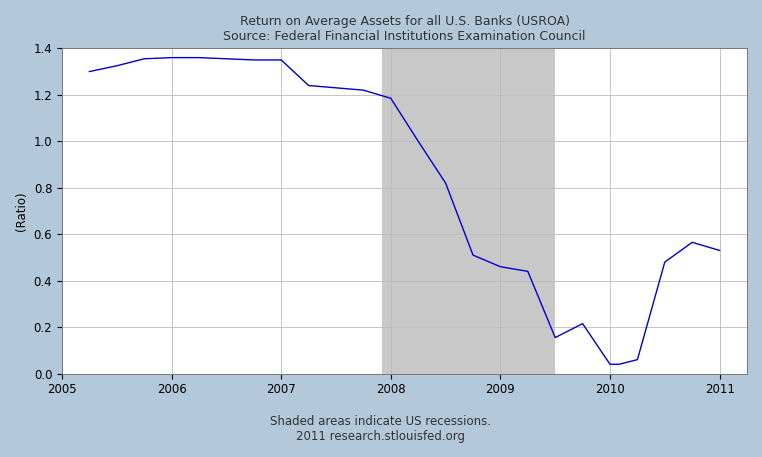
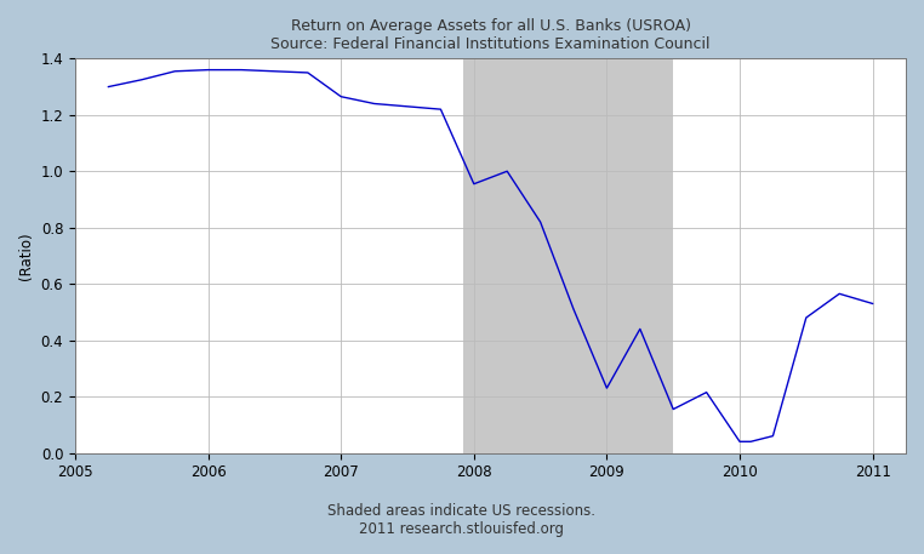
2007: 1.350 -> 1.265
2008: 1.185 -> 0.955
2009: 0.460 -> 0.230
